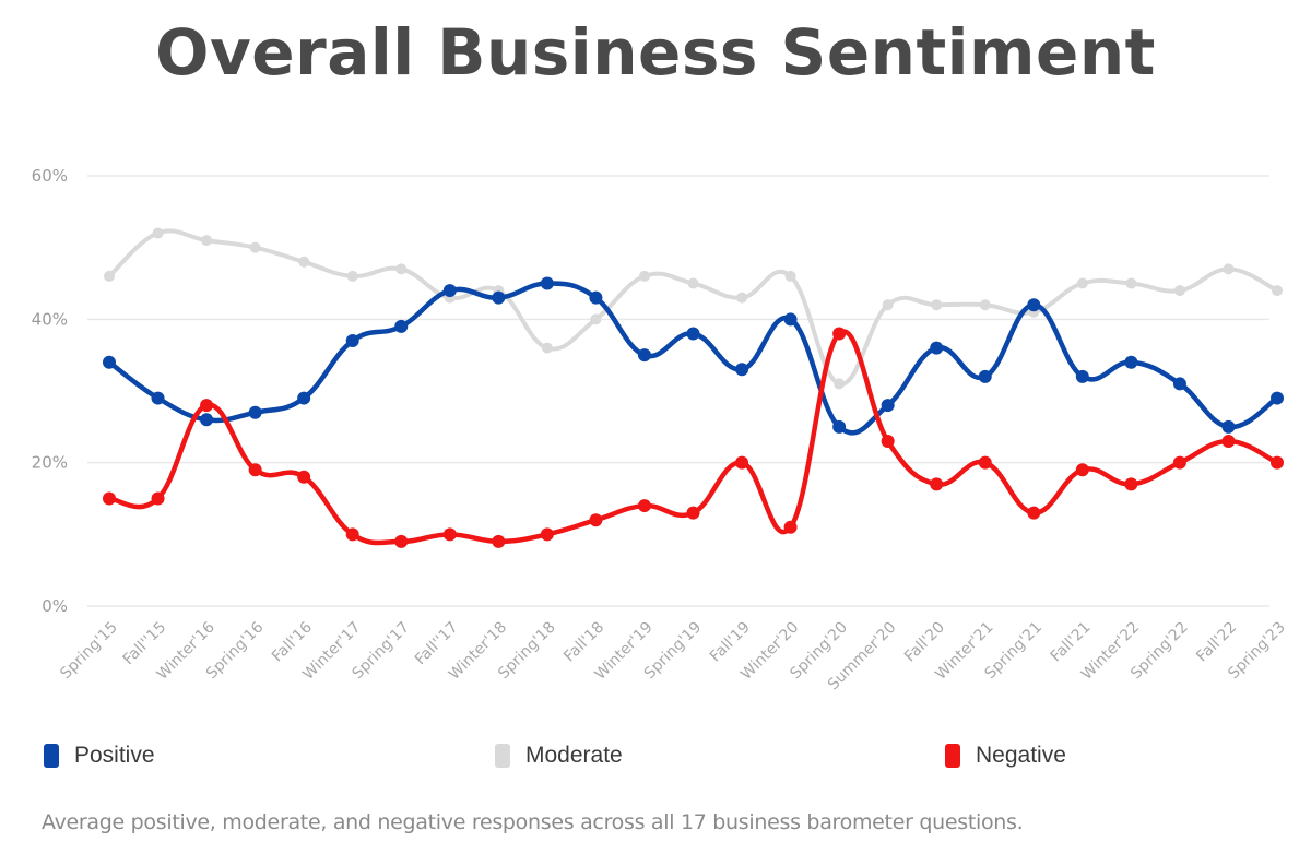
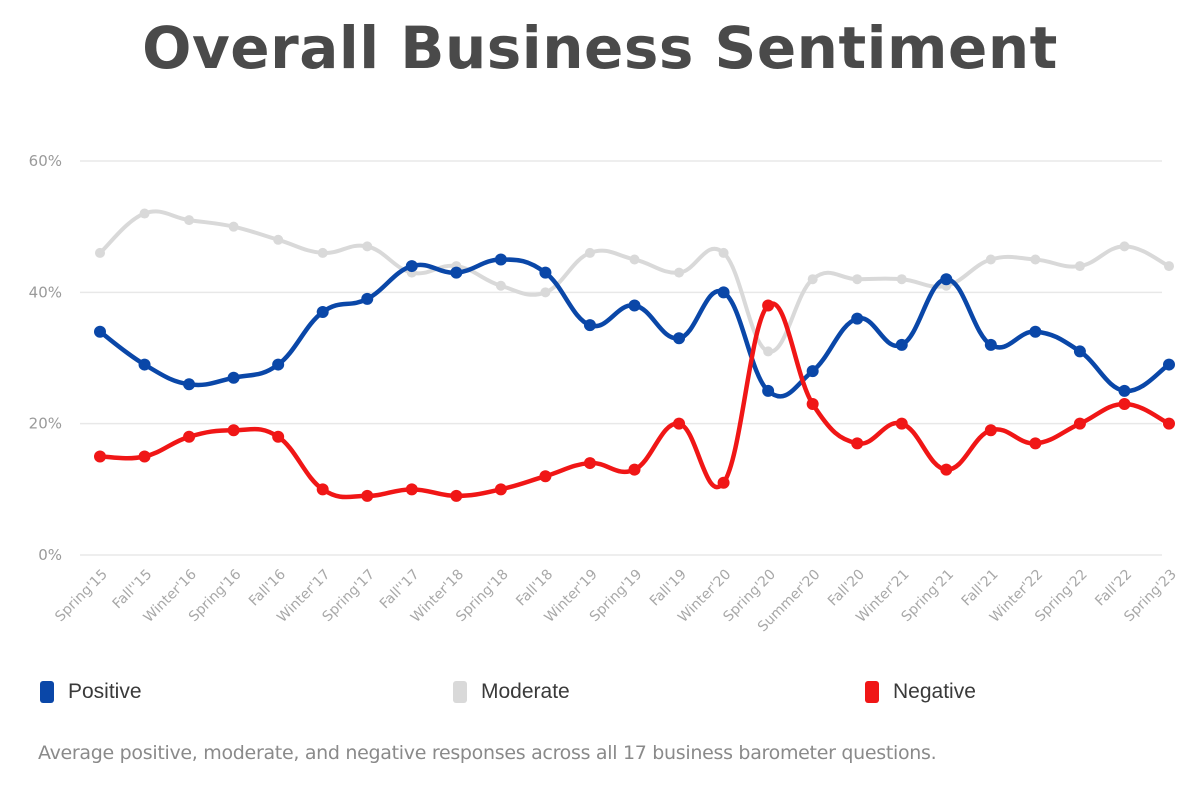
Negative/Winter'16: 28% -> 18%
Moderate/Spring'18: 36% -> 41%
